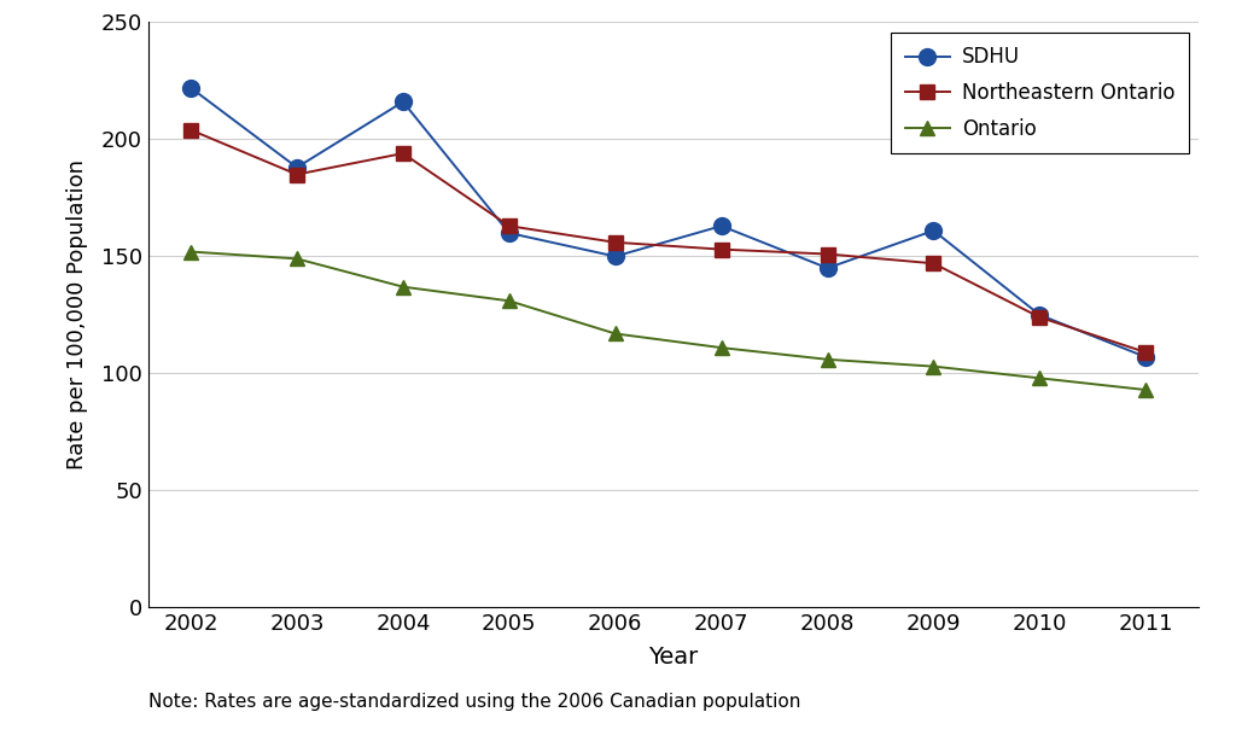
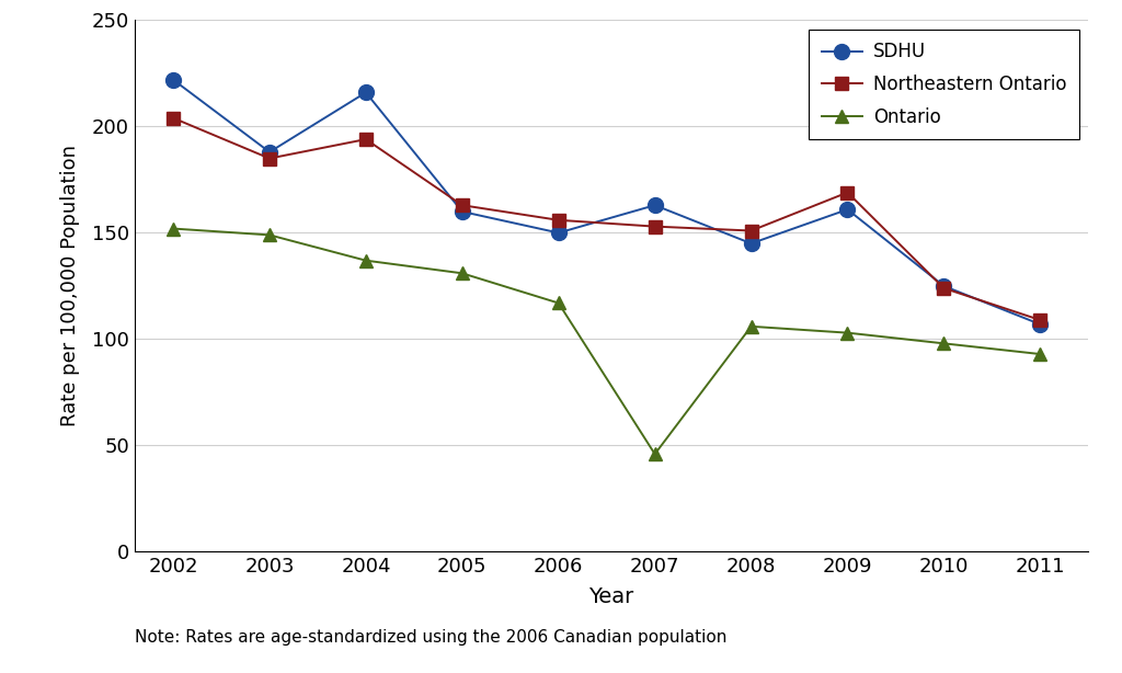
Ontario/2007: 111 -> 46
Northeastern Ontario/2009: 147 -> 169
